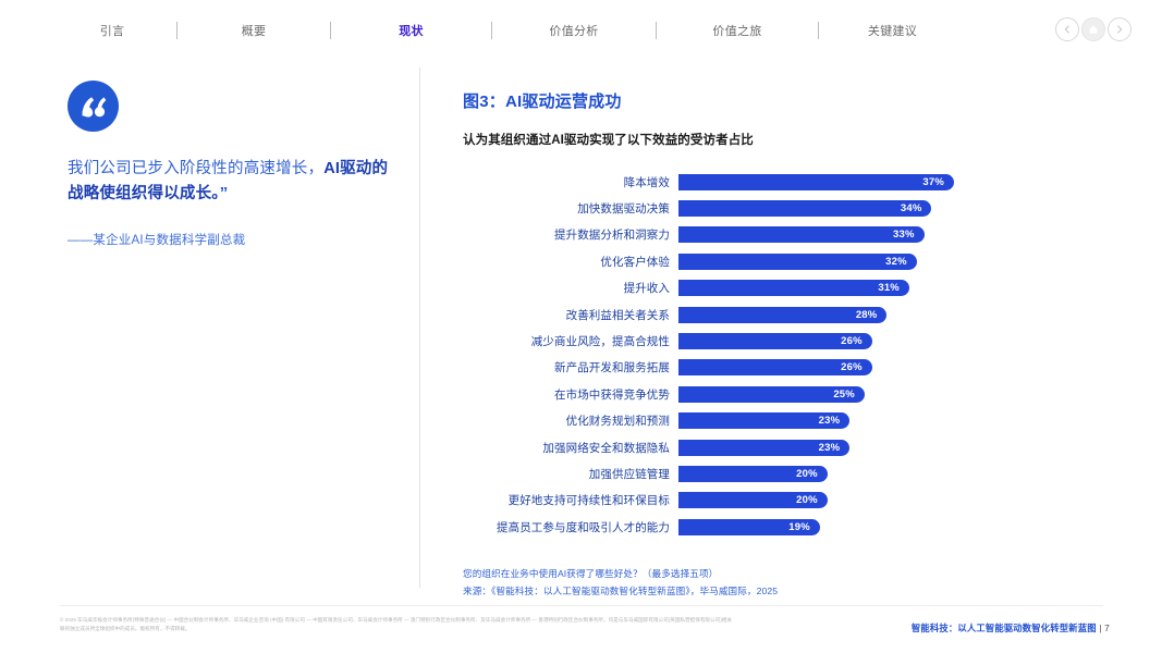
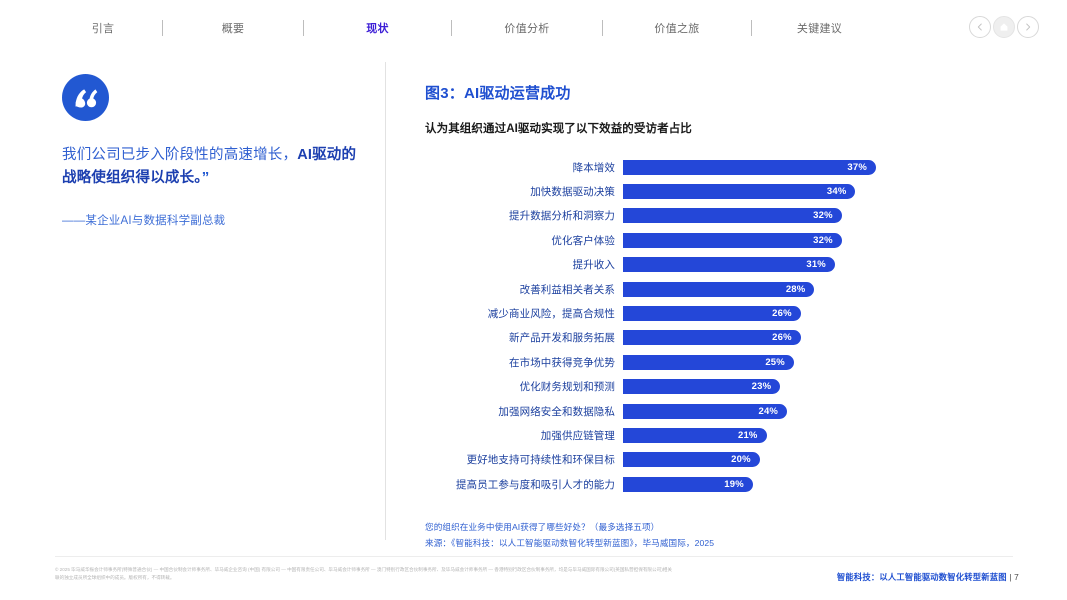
提升数据分析和洞察力: 33% -> 32%
加强网络安全和数据隐私: 23% -> 24%
加强供应链管理: 20% -> 21%
